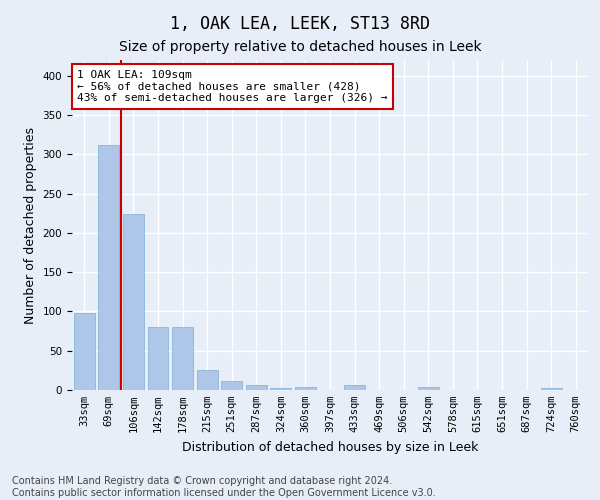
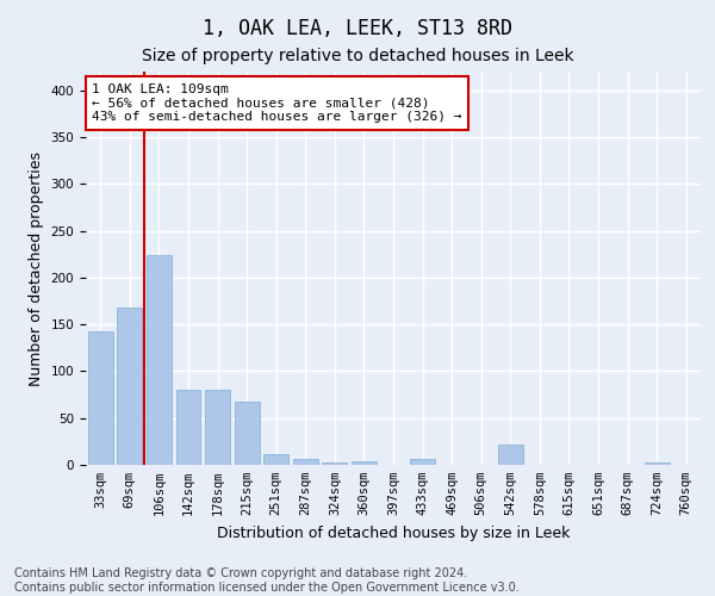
33sqm: 98 -> 142
69sqm: 312 -> 168
215sqm: 25 -> 68
542sqm: 4 -> 22
